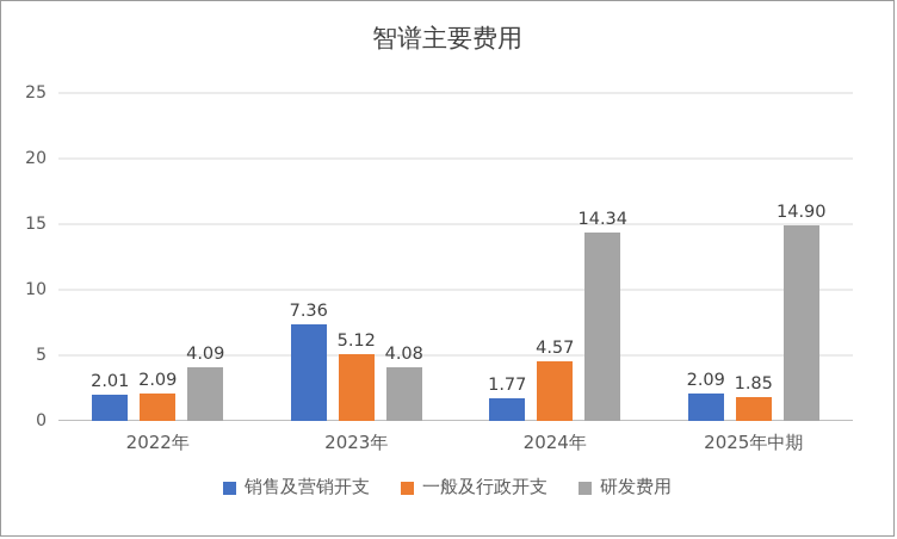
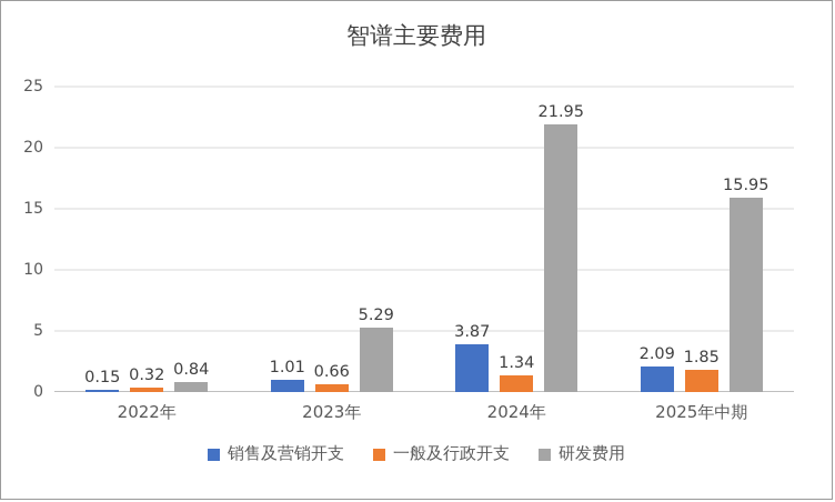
销售及营销开支/2022年: 2.01 -> 0.15
一般及行政开支/2022年: 2.09 -> 0.32
研发费用/2022年: 4.09 -> 0.84
销售及营销开支/2023年: 7.36 -> 1.01
一般及行政开支/2023年: 5.12 -> 0.66
研发费用/2023年: 4.08 -> 5.29
销售及营销开支/2024年: 1.77 -> 3.87
一般及行政开支/2024年: 4.57 -> 1.34
研发费用/2024年: 14.34 -> 21.95
研发费用/2025年中期: 14.90 -> 15.95
